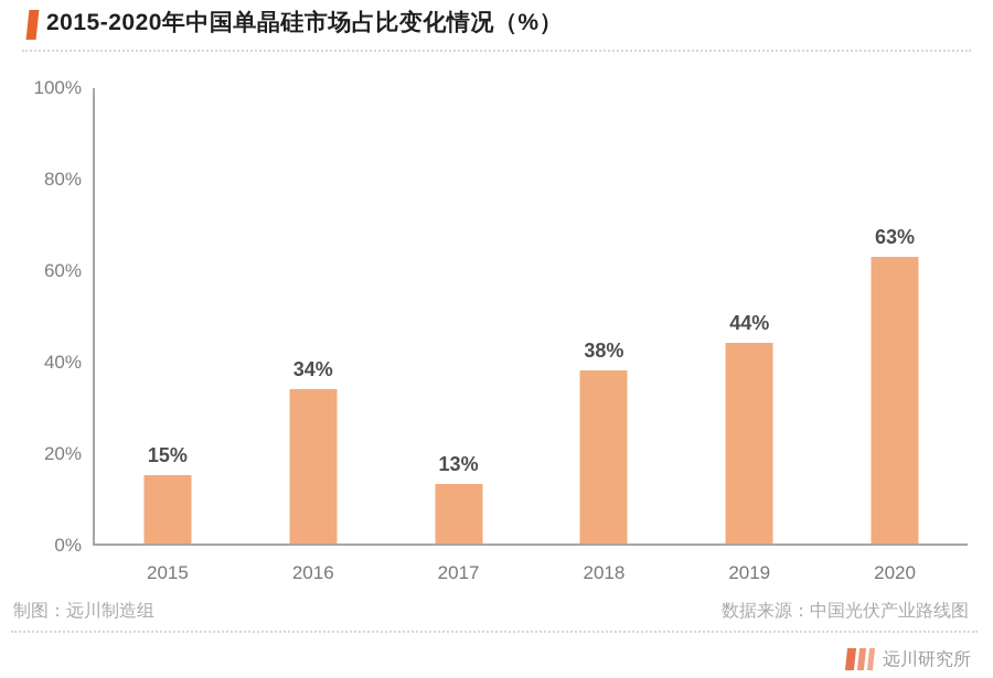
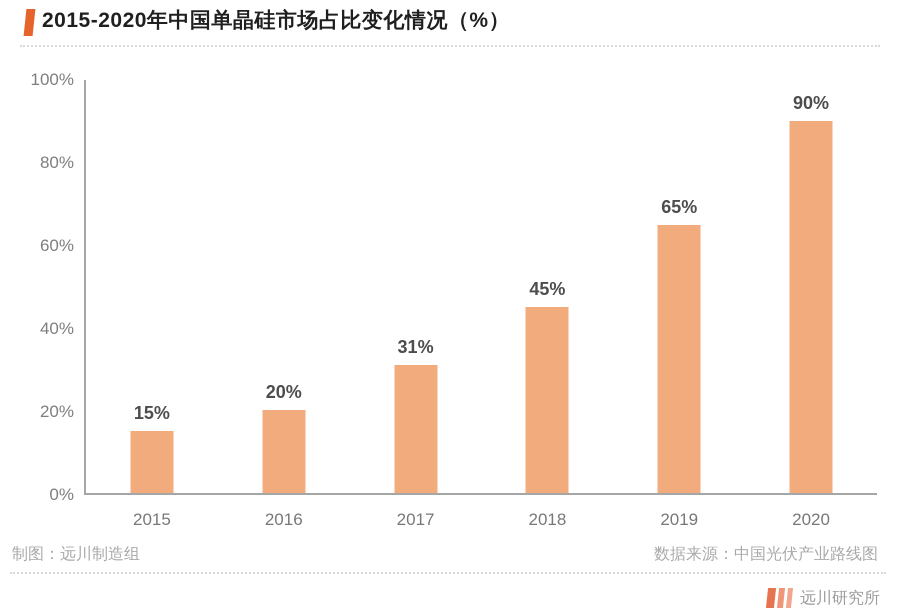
2016: 34% -> 20%
2017: 13% -> 31%
2018: 38% -> 45%
2019: 44% -> 65%
2020: 63% -> 90%
